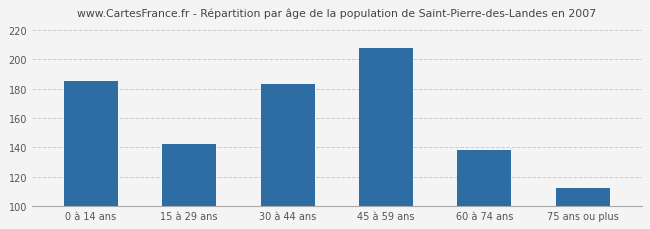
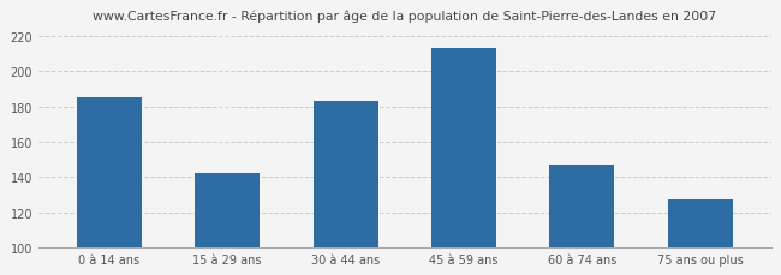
45 à 59 ans: 208 -> 213
60 à 74 ans: 138 -> 147
75 ans ou plus: 112 -> 127
